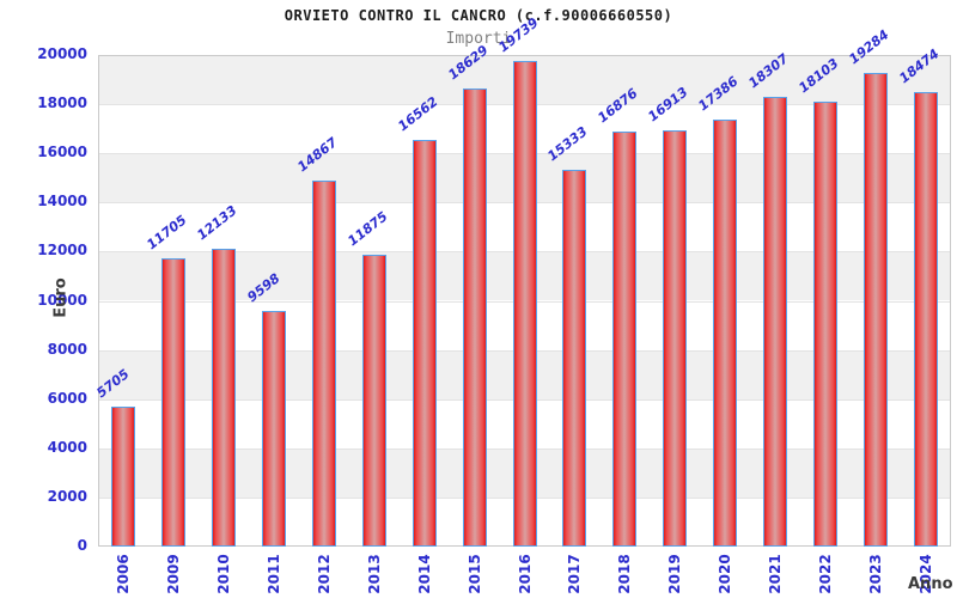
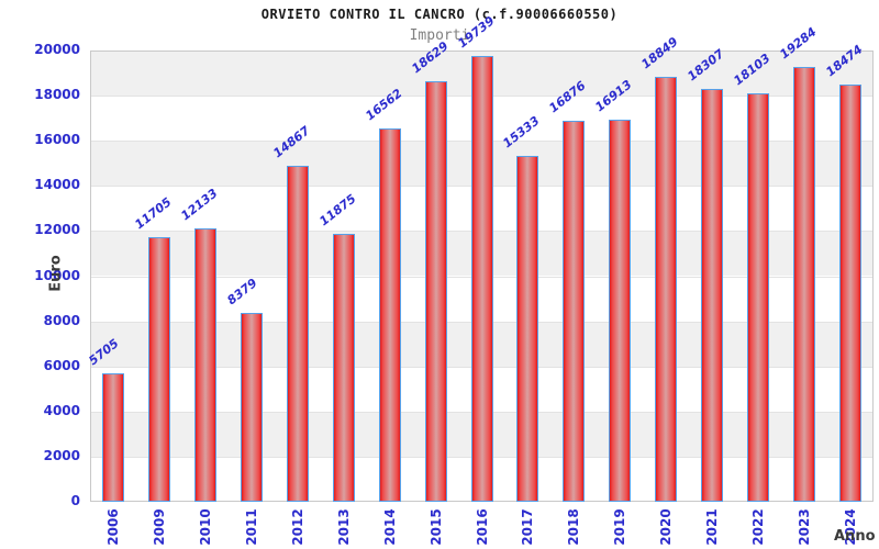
2011: 9598 -> 8379
2020: 17386 -> 18849
